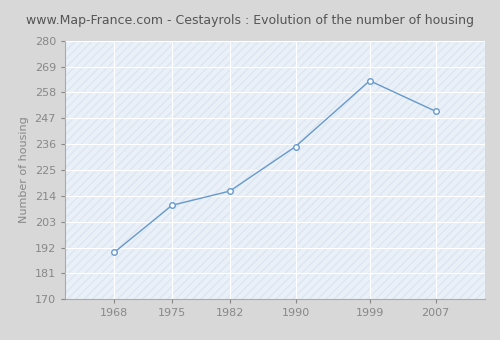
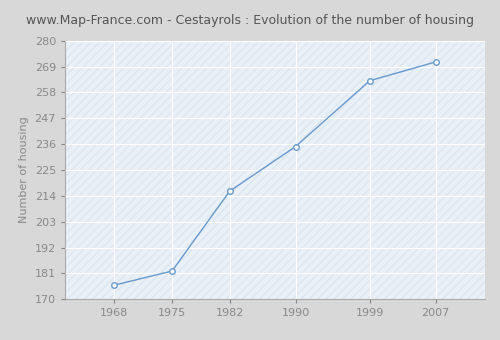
1968: 190 -> 176
1975: 210 -> 182
2007: 250 -> 271
